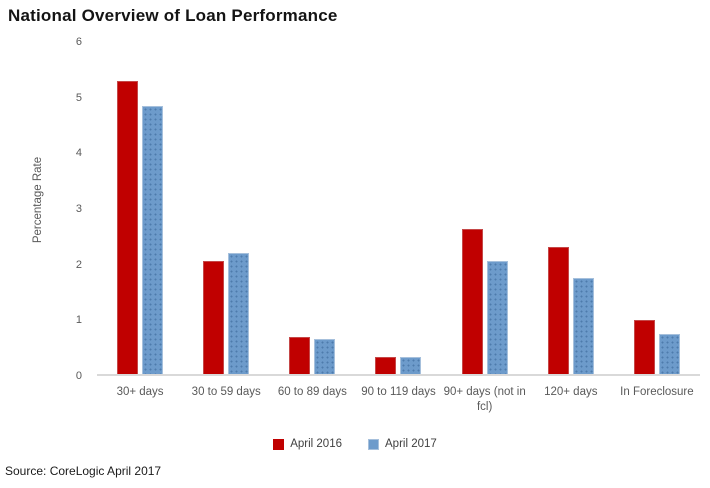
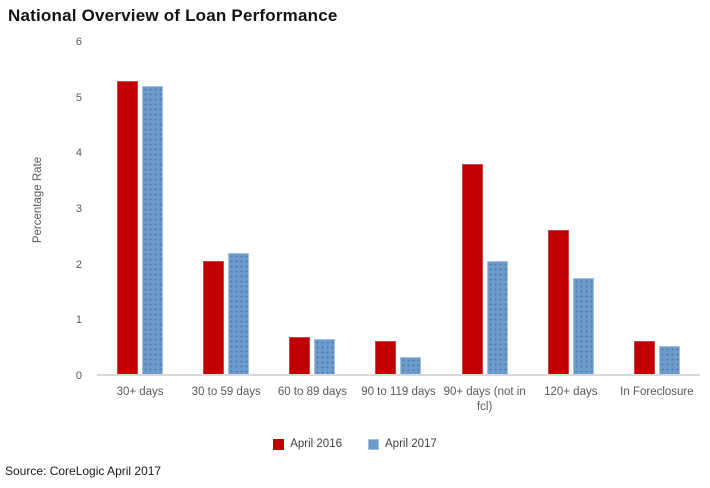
April 2017/30+ days: 4.8 -> 5.2
April 2016/90 to 119 days: 0.3 -> 0.6
April 2016/90+ days (not in fcl): 2.6 -> 3.8
April 2016/120+ days: 2.3 -> 2.6
April 2016/In Foreclosure: 1.0 -> 0.6
April 2017/In Foreclosure: 0.7 -> 0.5
